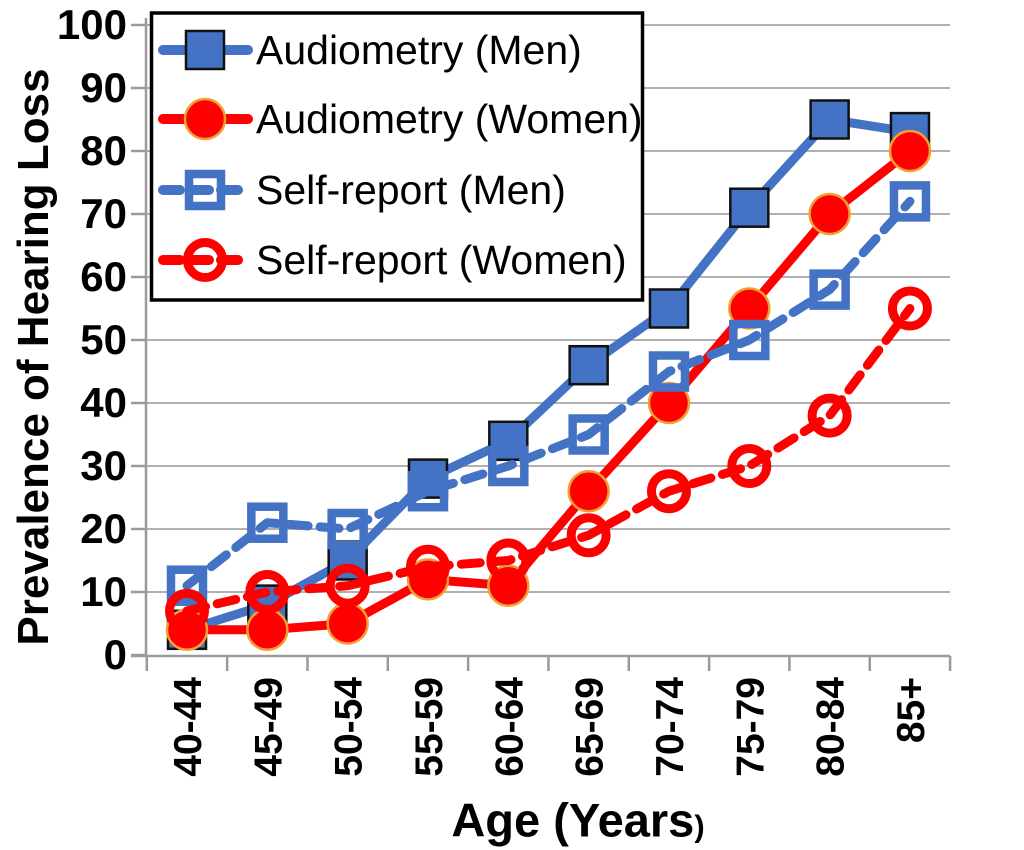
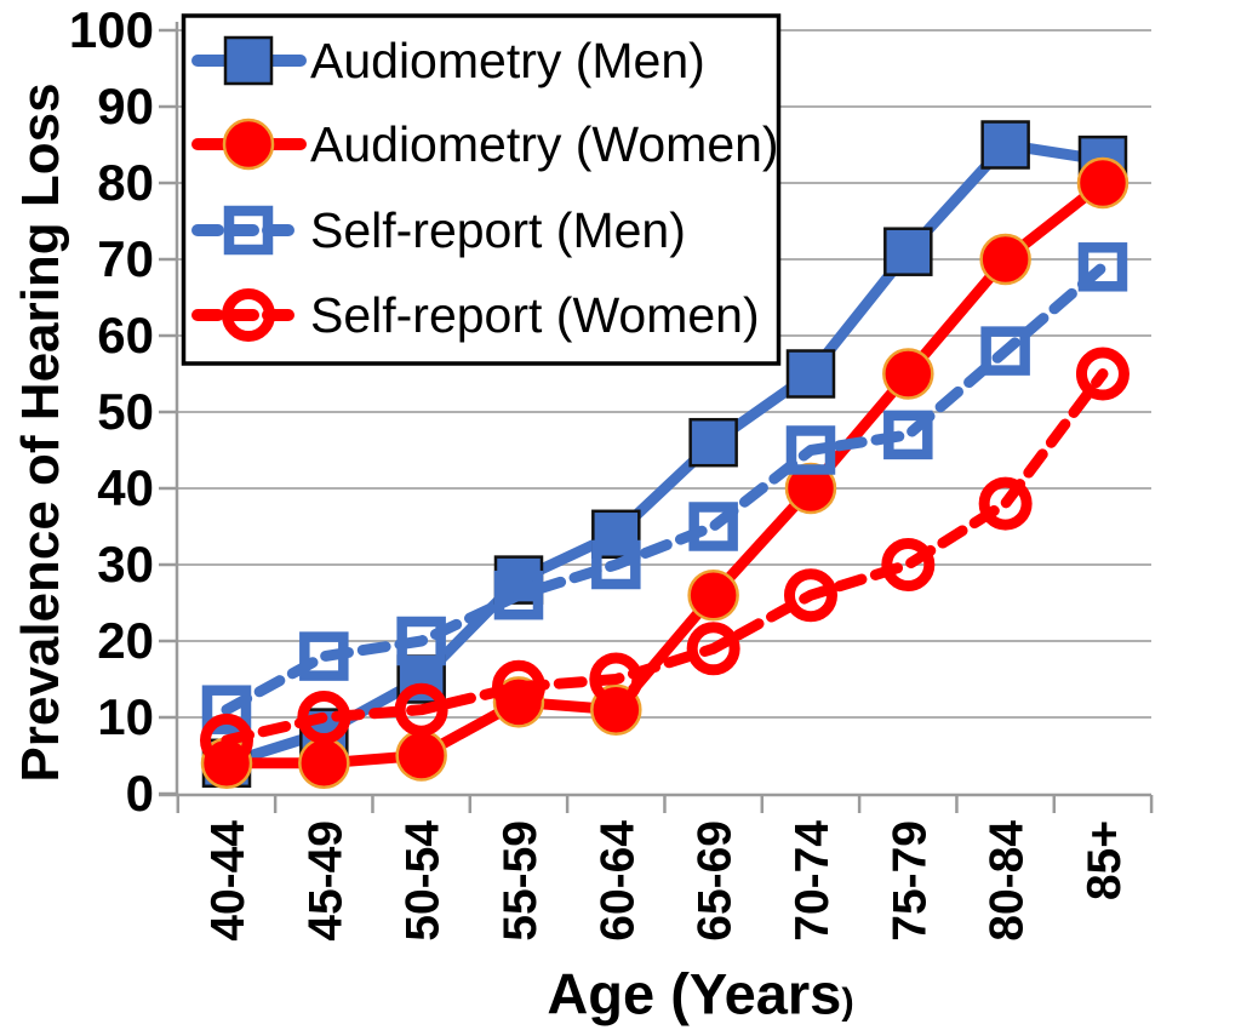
Self-report (Men)/45-49: 21 -> 18
Self-report (Men)/75-79: 50 -> 47
Self-report (Men)/85+: 72 -> 69
